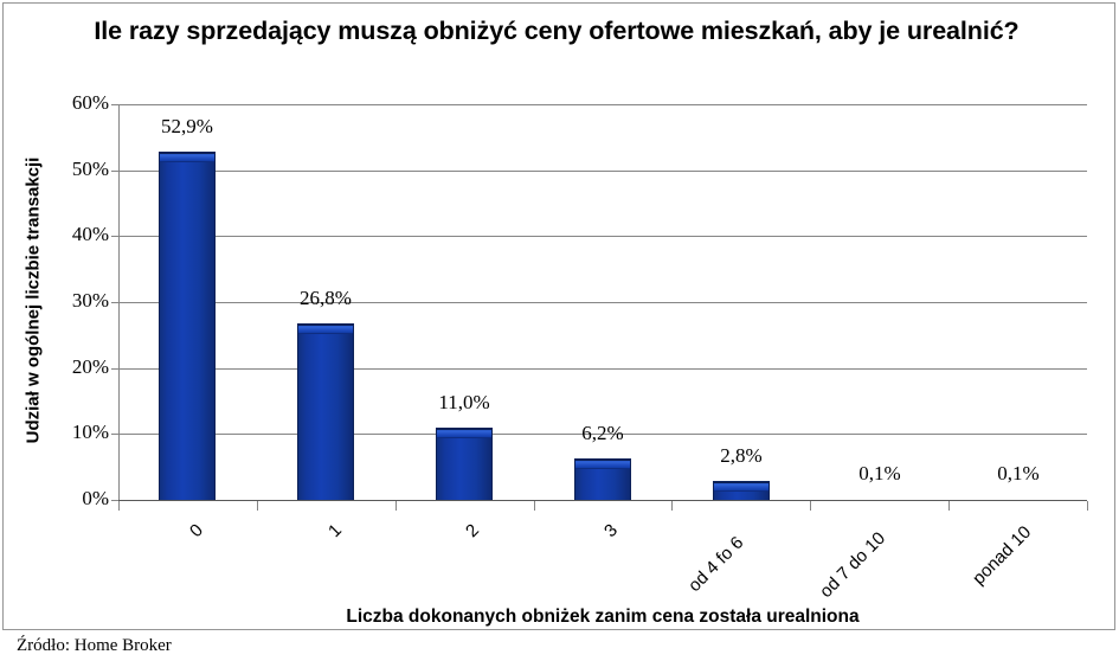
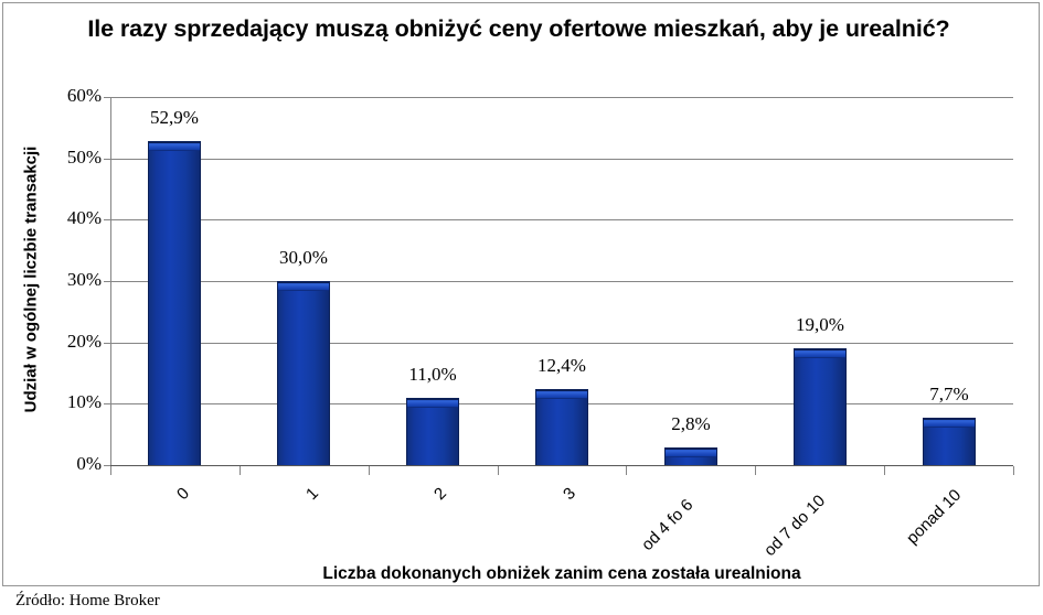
1: 26,8% -> 30,0%
3: 6,2% -> 12,4%
od 7 do 10: 0,1% -> 19,0%
ponad 10: 0,1% -> 7,7%
